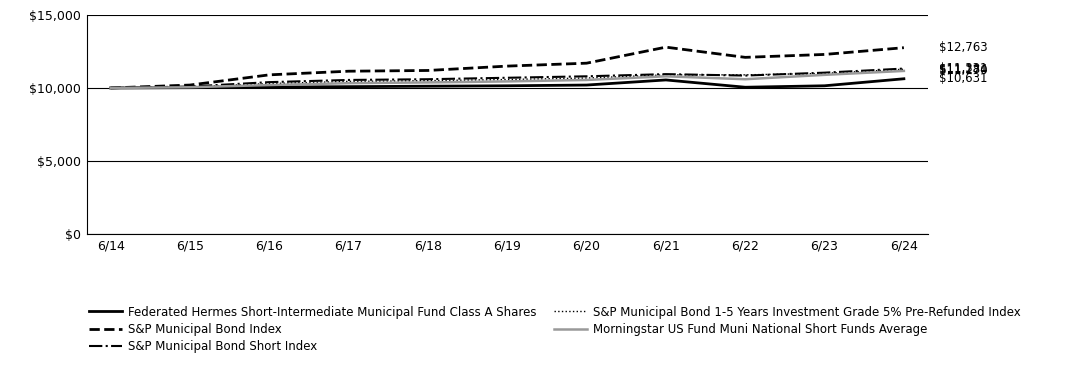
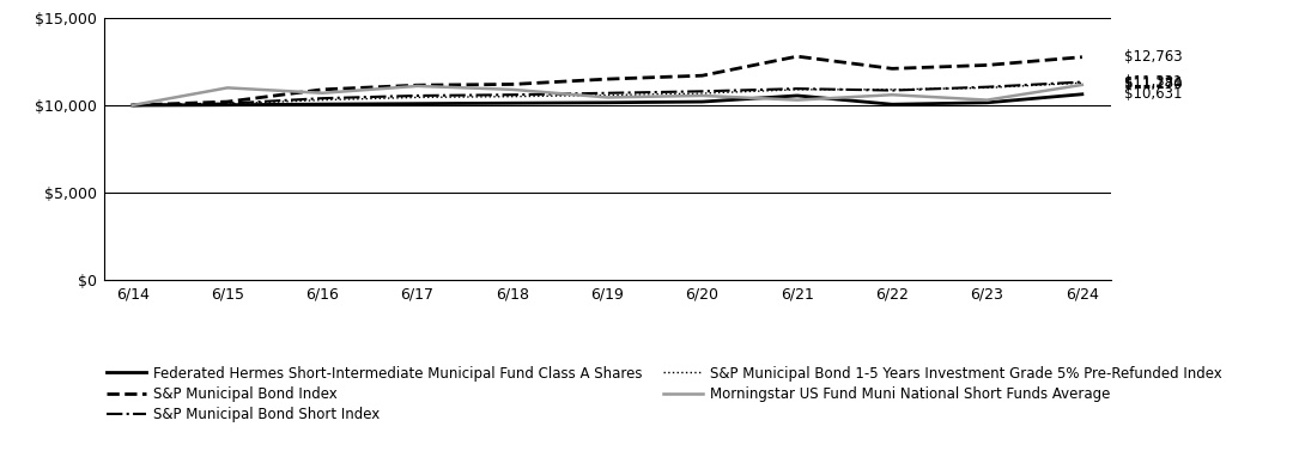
Morningstar US Fund Muni National Short Funds Average/6/15: $10,000 -> $11,000
Morningstar US Fund Muni National Short Funds Average/6/16: $10,200 -> $10,700
Morningstar US Fund Muni National Short Funds Average/6/17: $10,300 -> $11,100
Morningstar US Fund Muni National Short Funds Average/6/18: $10,400 -> $10,900
Morningstar US Fund Muni National Short Funds Average/6/21: $10,800 -> $10,300
Morningstar US Fund Muni National Short Funds Average/6/23: $10,900 -> $10,300
